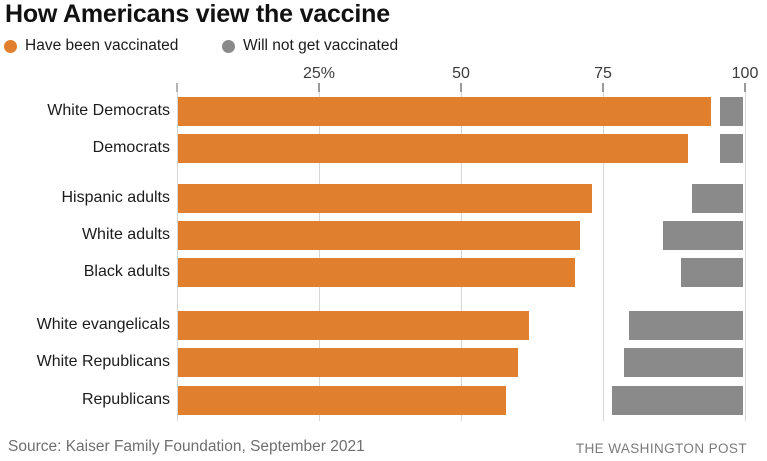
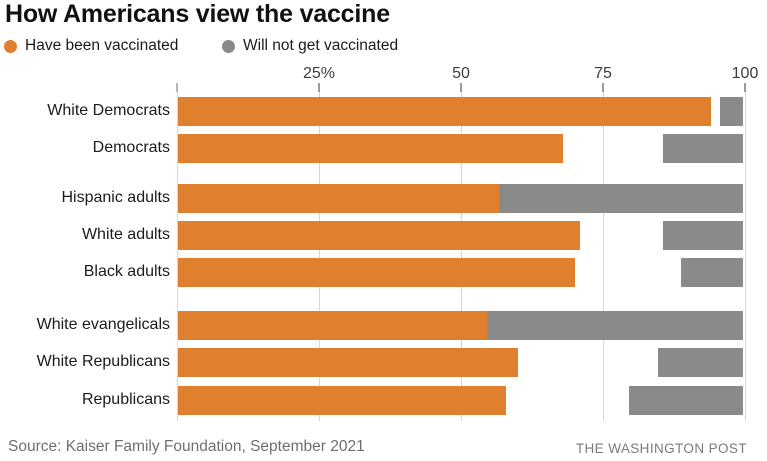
Have been vaccinated/Democrats: 90 -> 68
Will not get vaccinated/Democrats: 4 -> 14
Have been vaccinated/Hispanic adults: 73 -> 67
Will not get vaccinated/Hispanic adults: 9 -> 43
Will not get vaccinated/White evangelicals: 20 -> 45
Will not get vaccinated/White Republicans: 21 -> 15
Will not get vaccinated/Republicans: 23 -> 20
